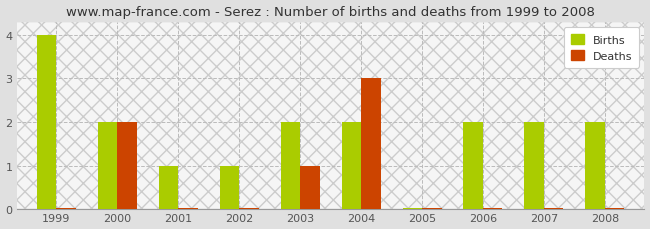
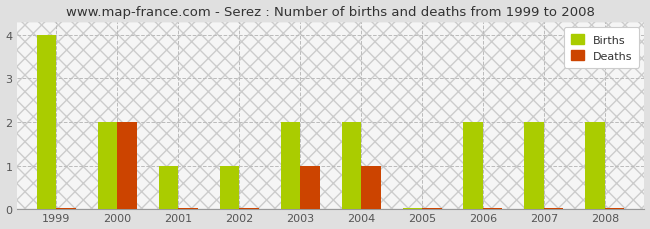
Deaths/2004: 3 -> 1
